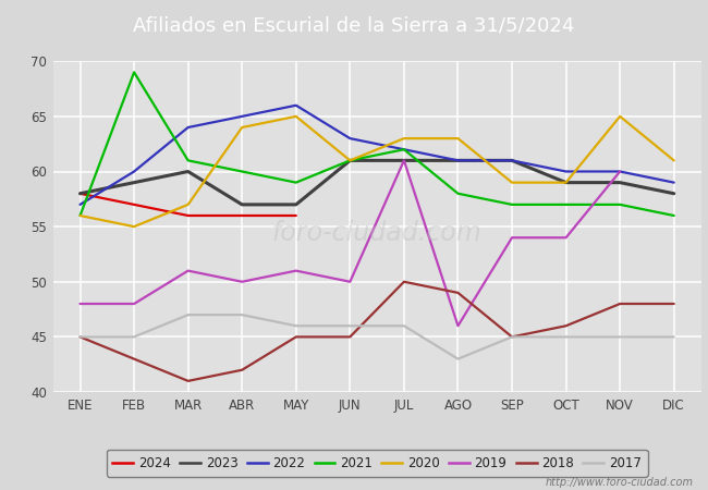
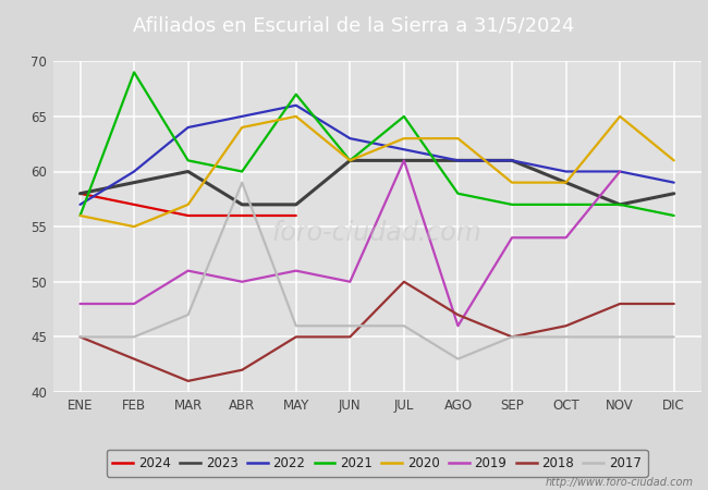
2017/ABR: 47 -> 59
2021/MAY: 59 -> 67
2021/JUL: 62 -> 65
2018/AGO: 49 -> 47
2023/NOV: 59 -> 57
